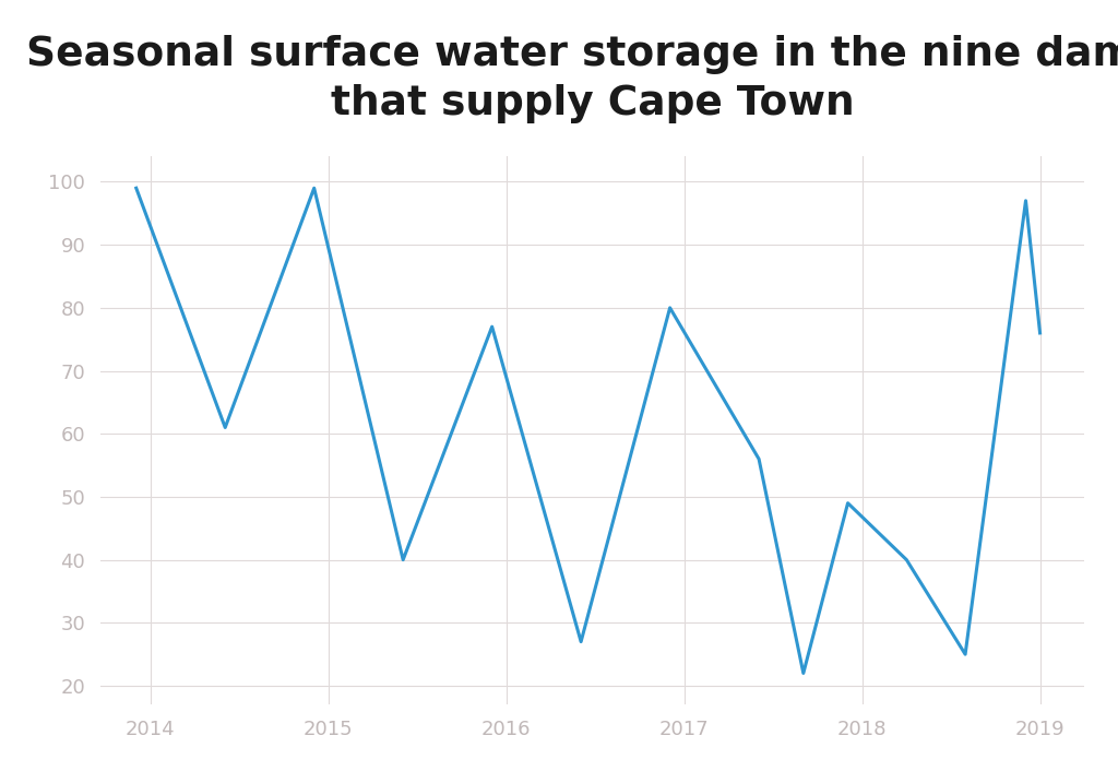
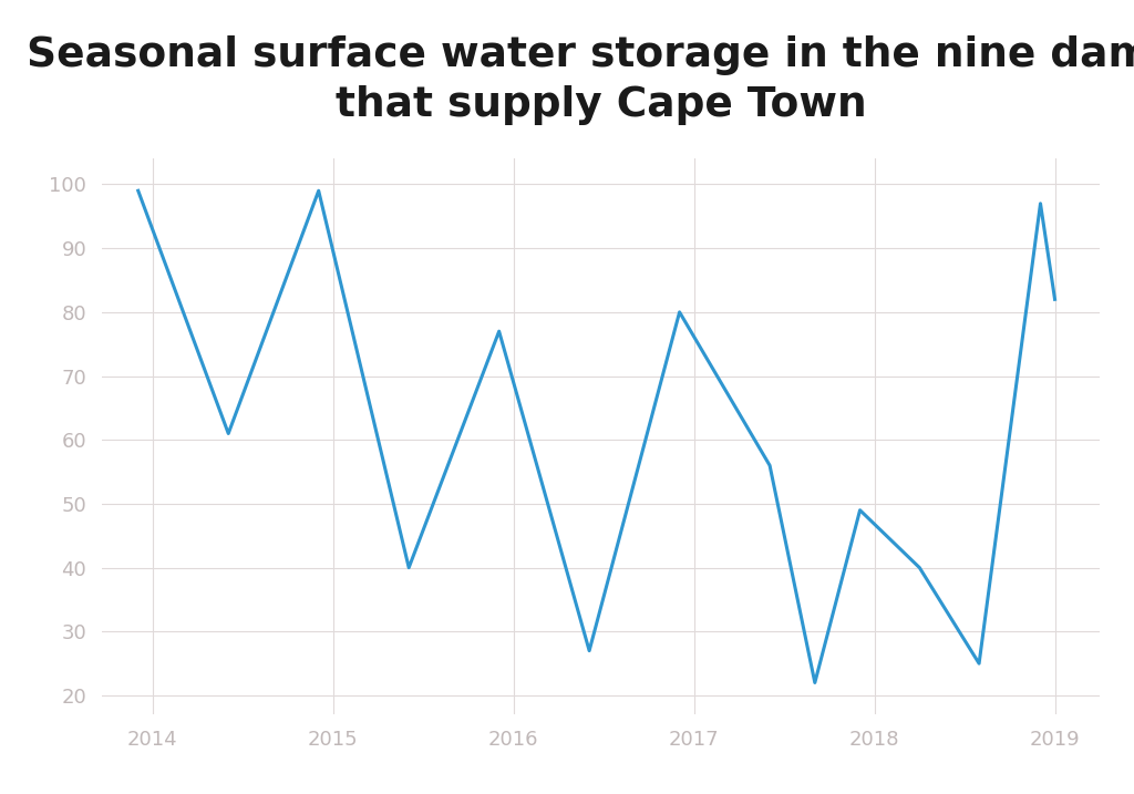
2019: 76 -> 82
